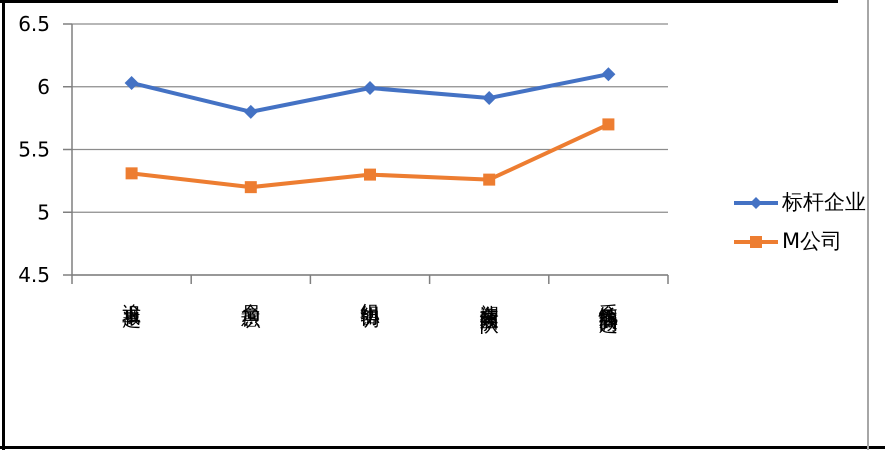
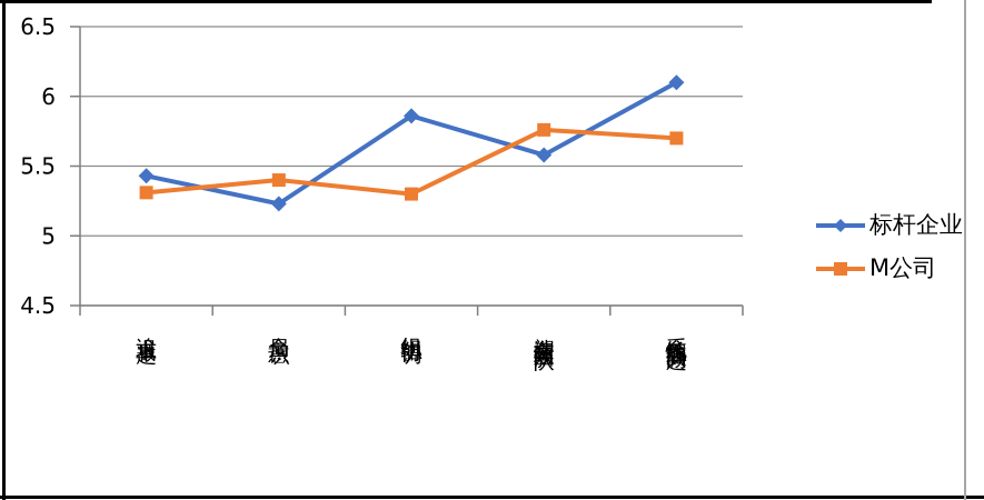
标杆企业/追求卓越: 6.03 -> 5.43
标杆企业/全局意识: 5.80 -> 5.23
M公司/全局意识: 5.20 -> 5.40
标杆企业/组织协调: 5.99 -> 5.86
标杆企业/塑造高绩效团队: 5.91 -> 5.58
M公司/塑造高绩效团队: 5.26 -> 5.76
